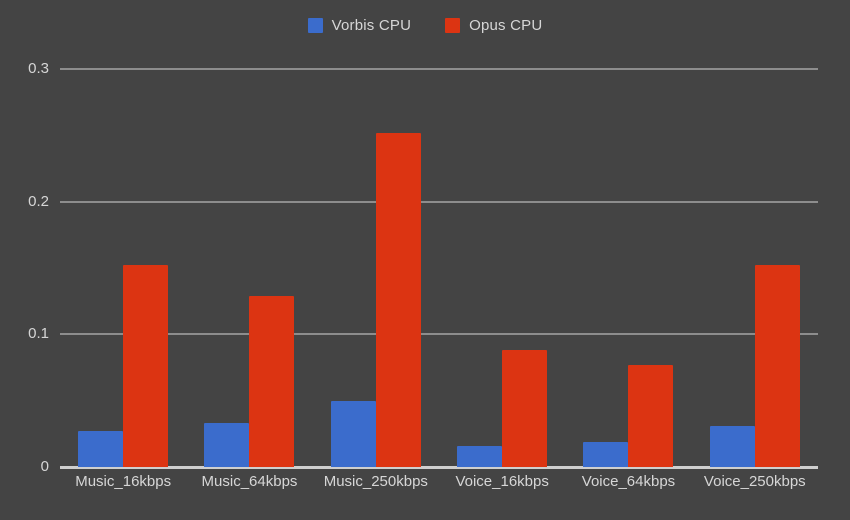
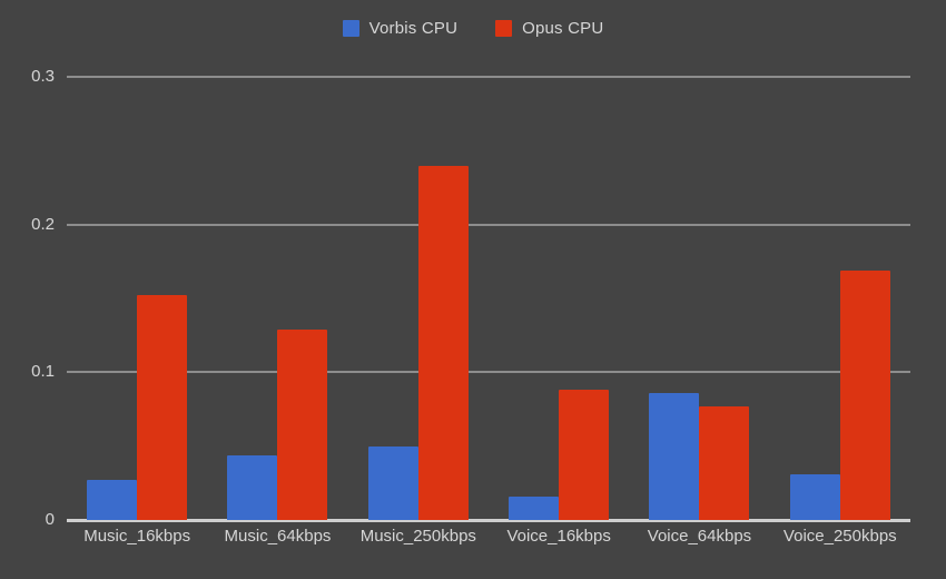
Vorbis CPU/Music_64kbps: 0.033 -> 0.044
Opus CPU/Music_250kbps: 0.252 -> 0.240
Vorbis CPU/Voice_64kbps: 0.019 -> 0.086
Opus CPU/Voice_250kbps: 0.152 -> 0.169
